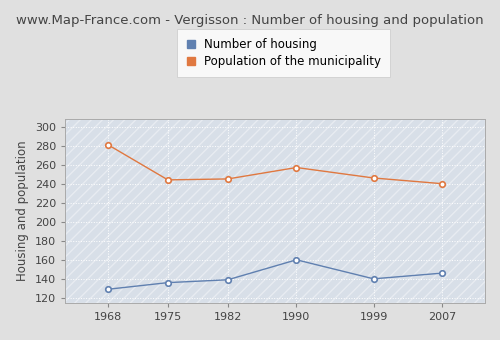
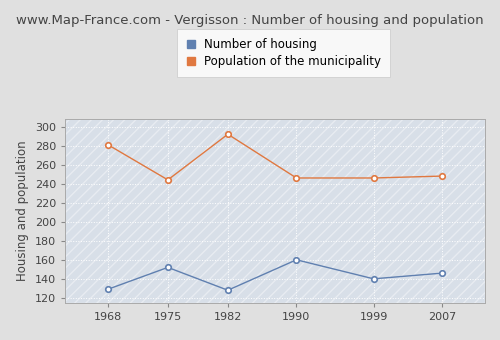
Number of housing/1975: 136 -> 152
Number of housing/1982: 139 -> 128
Population of the municipality/1982: 245 -> 292
Population of the municipality/1990: 257 -> 246
Population of the municipality/2007: 240 -> 248
